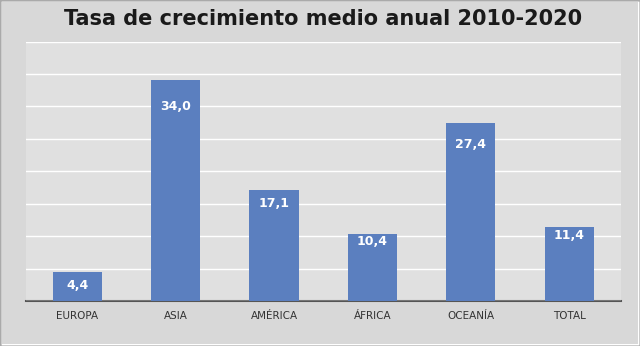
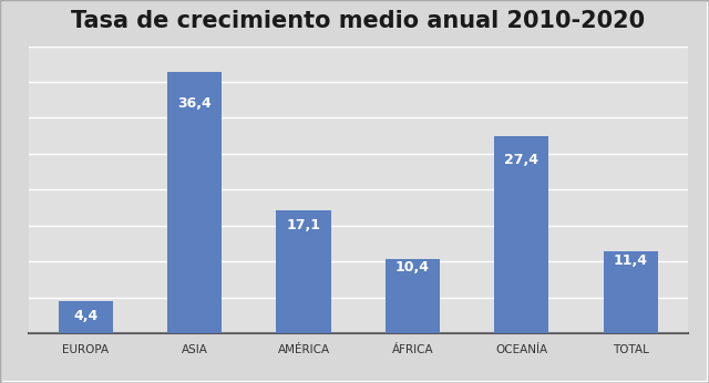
ASIA: 34,0 -> 36,4
